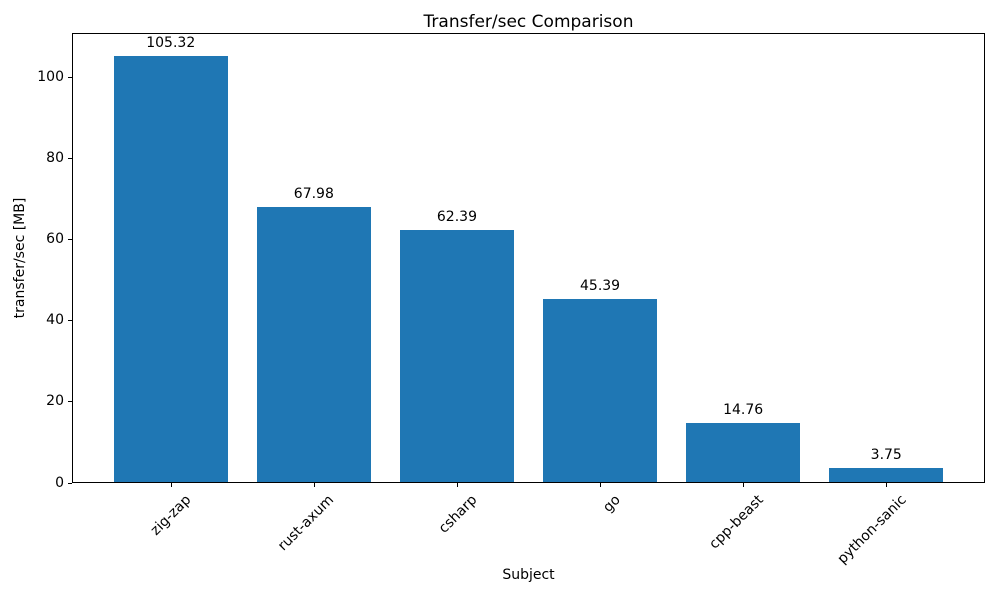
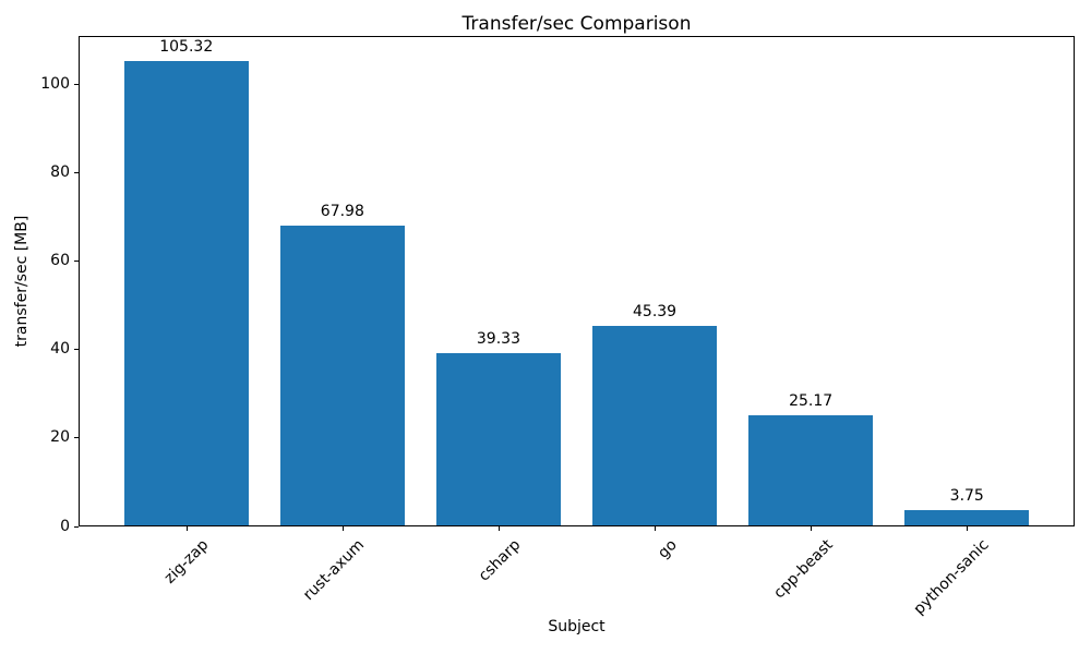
csharp: 62.39 -> 39.33
cpp-beast: 14.76 -> 25.17
